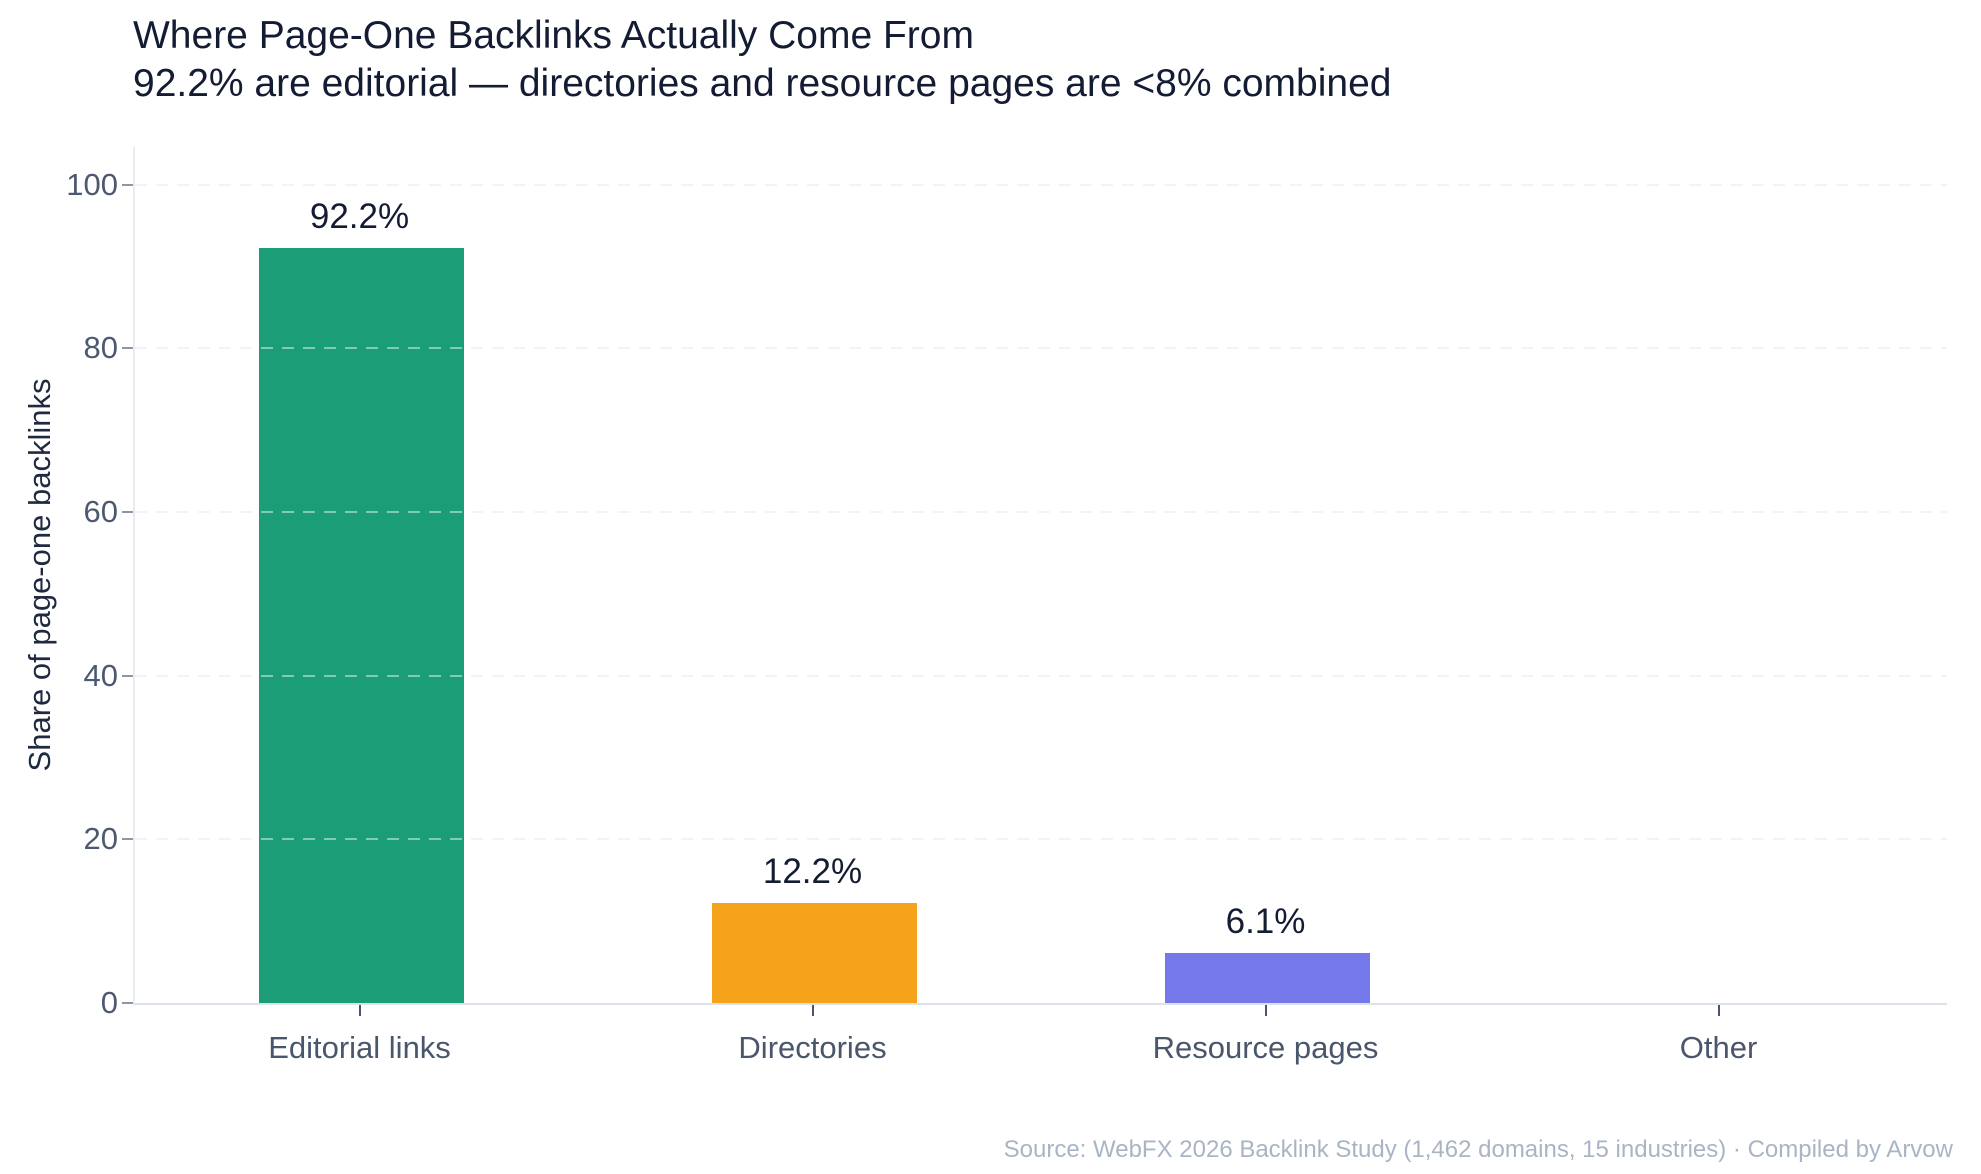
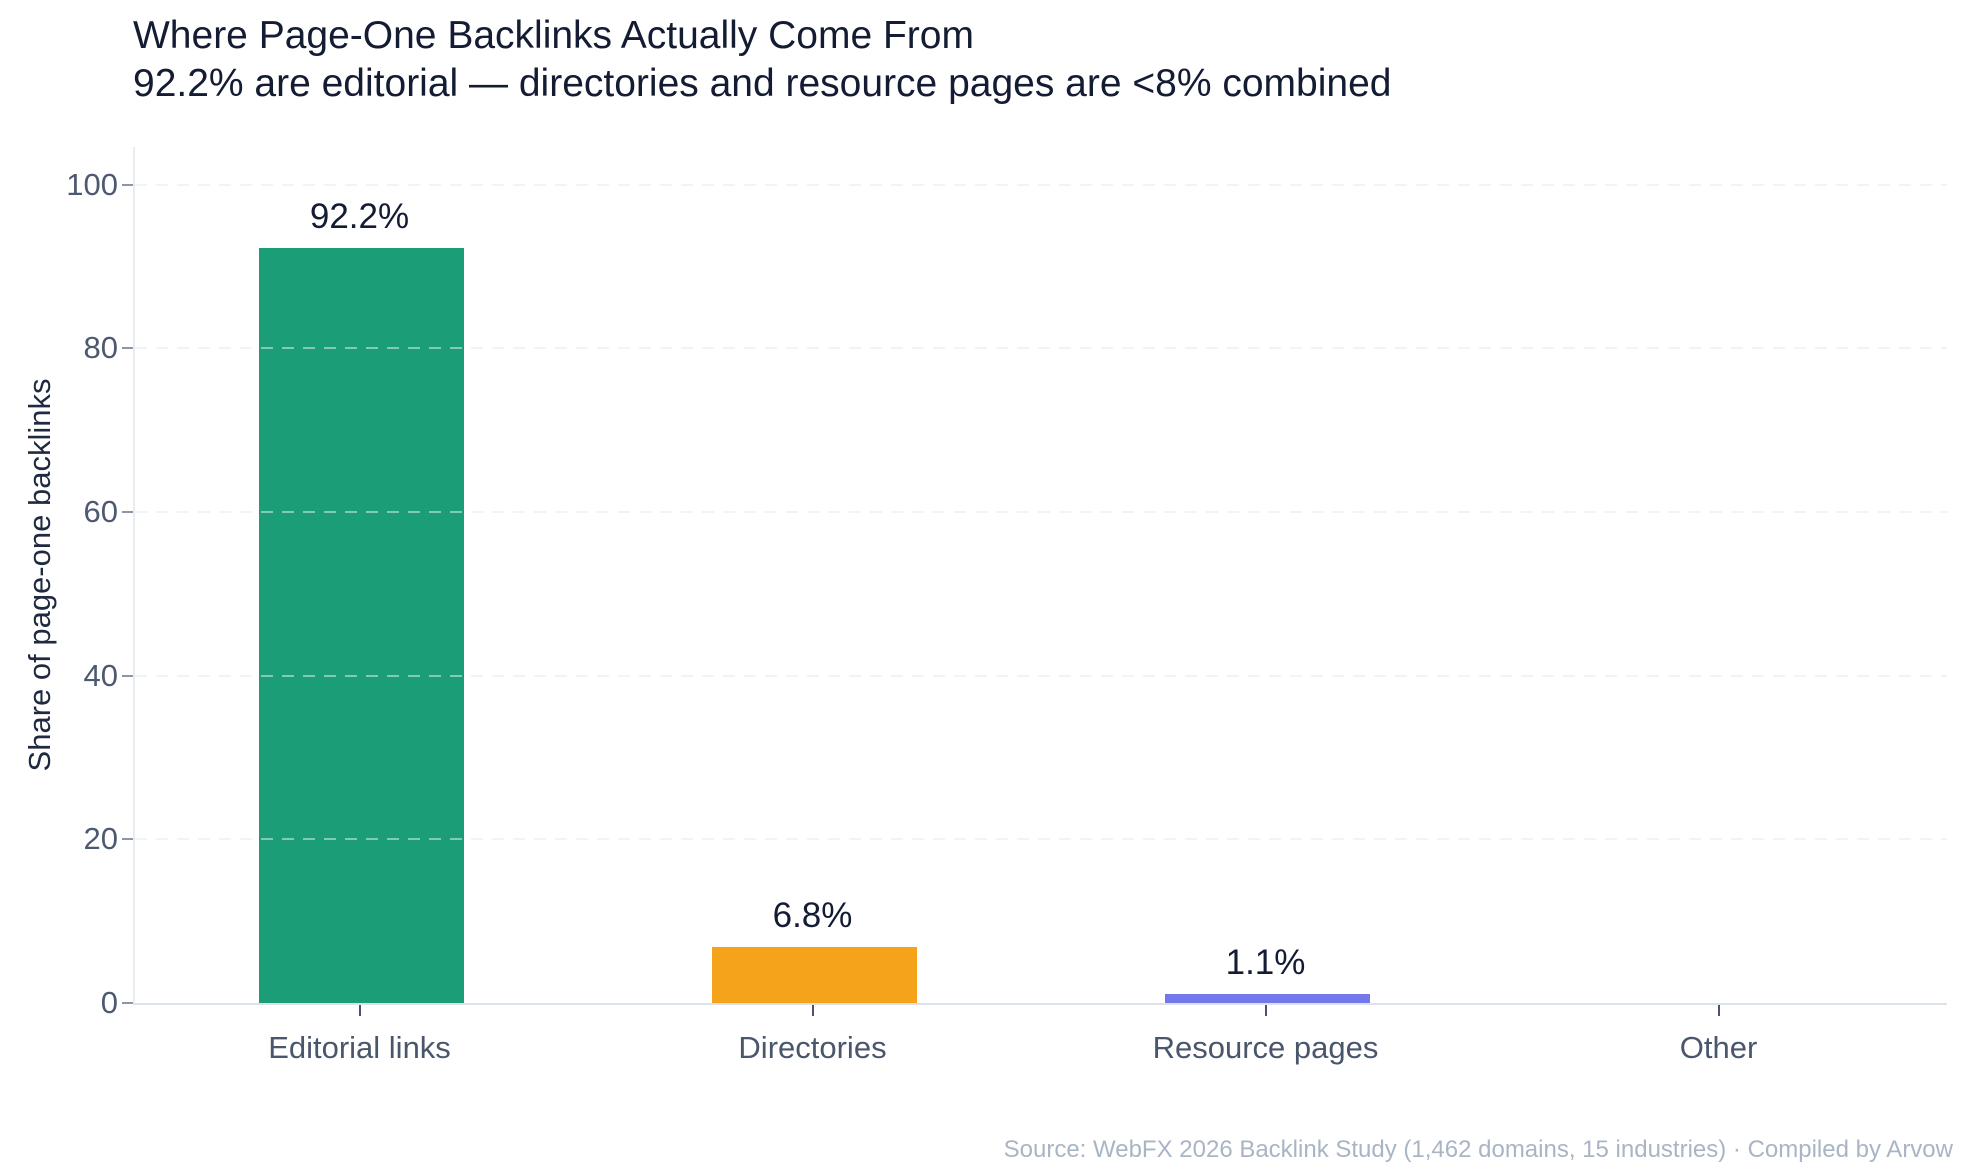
Directories: 12.2% -> 6.8%
Resource pages: 6.1% -> 1.1%
